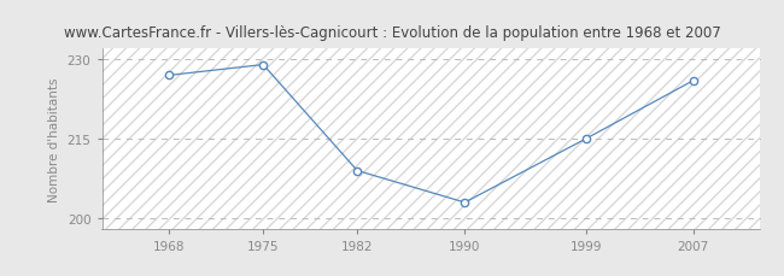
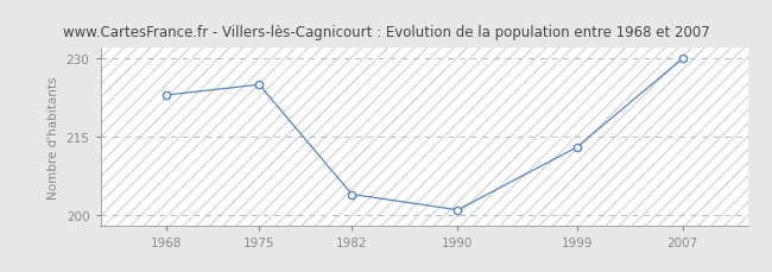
1968: 227 -> 223
1975: 229 -> 225
1982: 209 -> 204
1990: 203 -> 201
1999: 215 -> 213
2007: 226 -> 230
